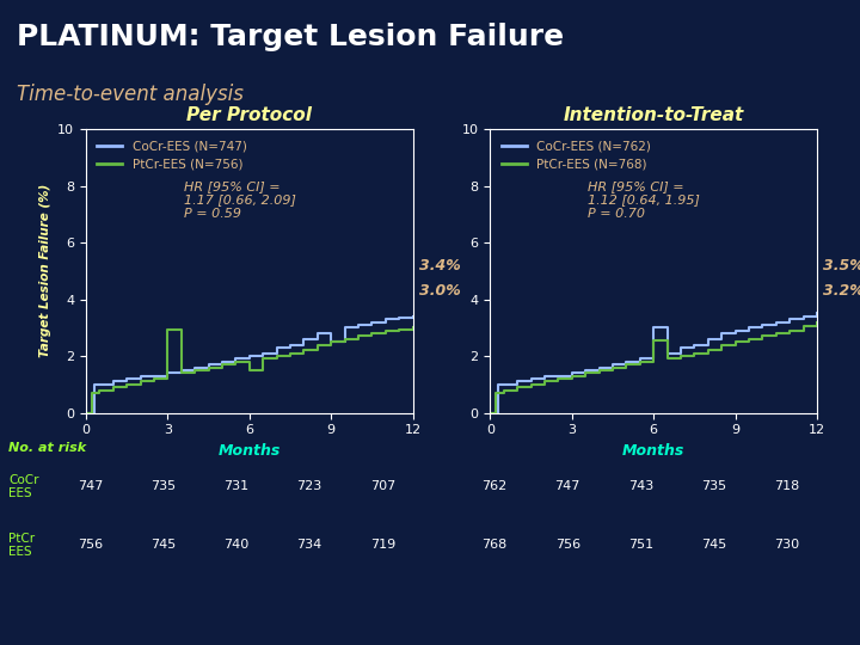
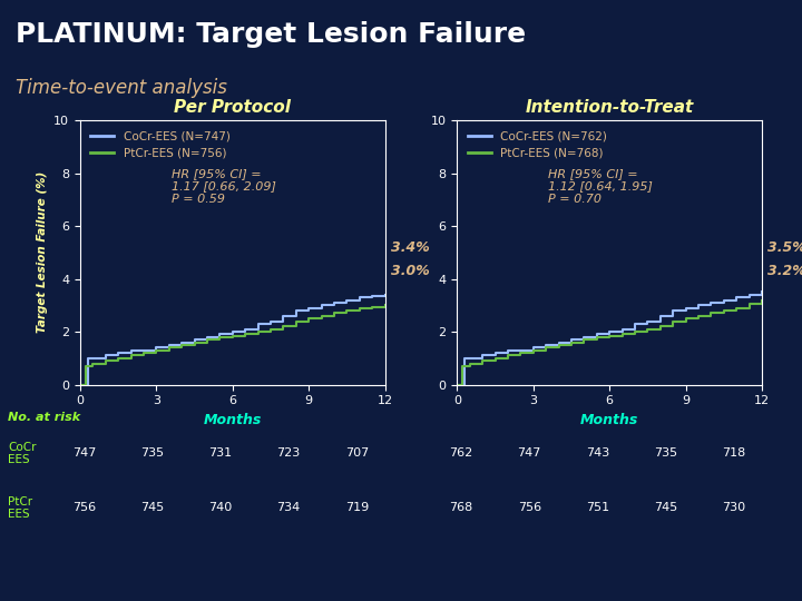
Per Protocol/PtCr-EES (N=756)/3: 2.95 -> 1.30
Per Protocol/PtCr-EES (N=756)/6: 1.50 -> 1.85
Per Protocol/CoCr-EES (N=747)/9: 2.50 -> 2.90
Intention-to-Treat/CoCr-EES (N=762)/6: 3.0 -> 2.0
Intention-to-Treat/PtCr-EES (N=768)/6: 2.55 -> 1.85
